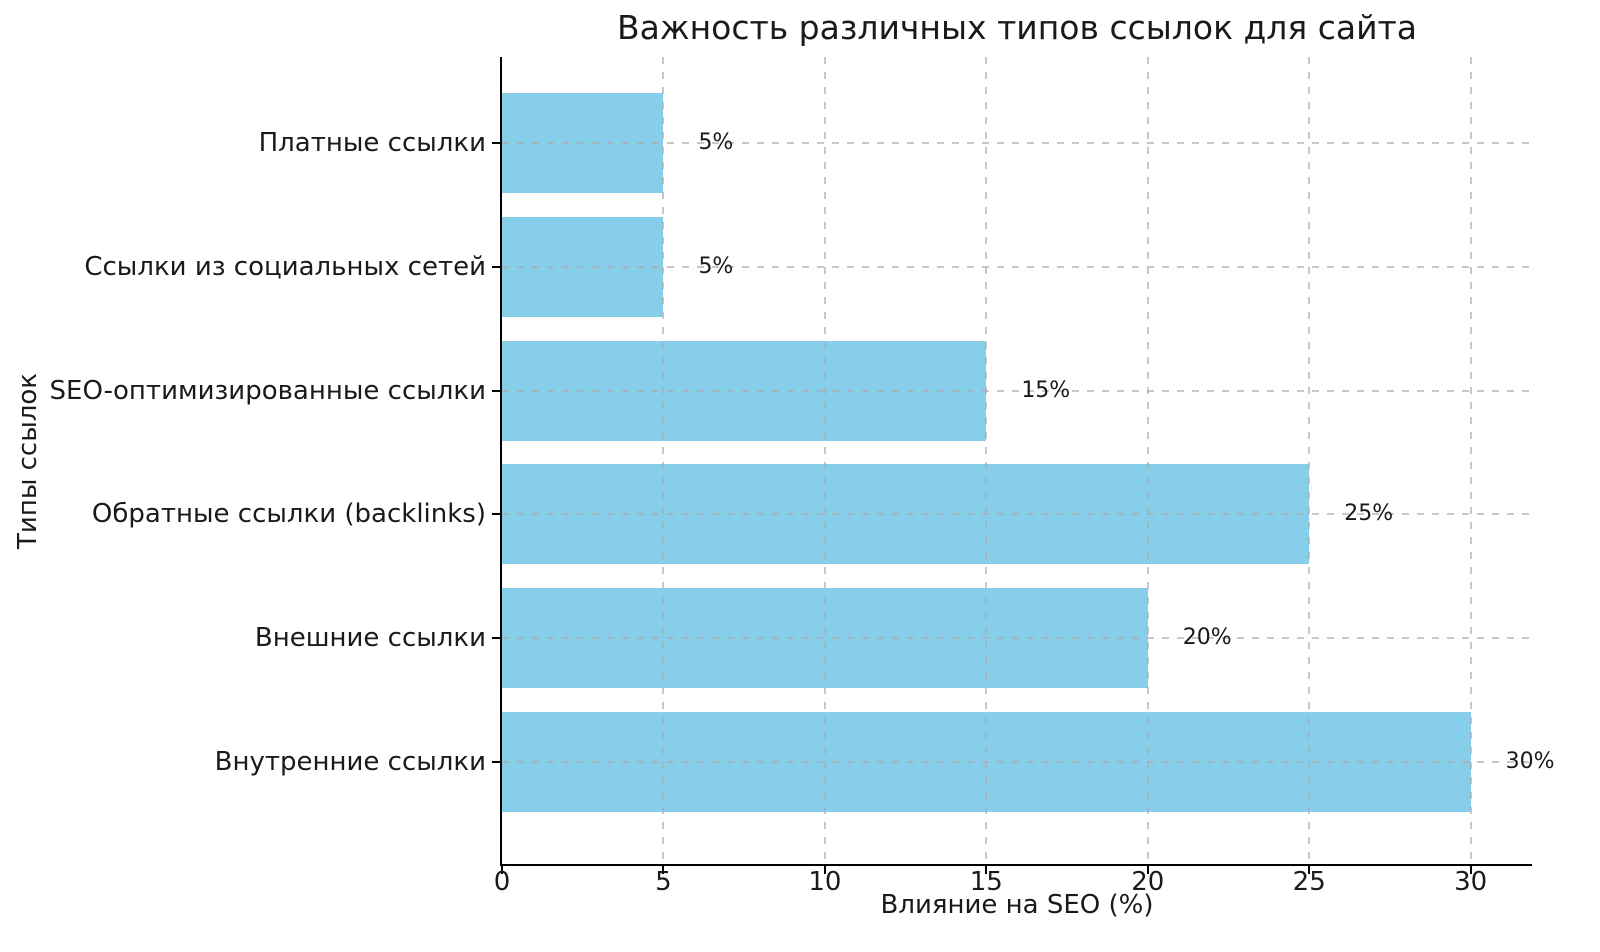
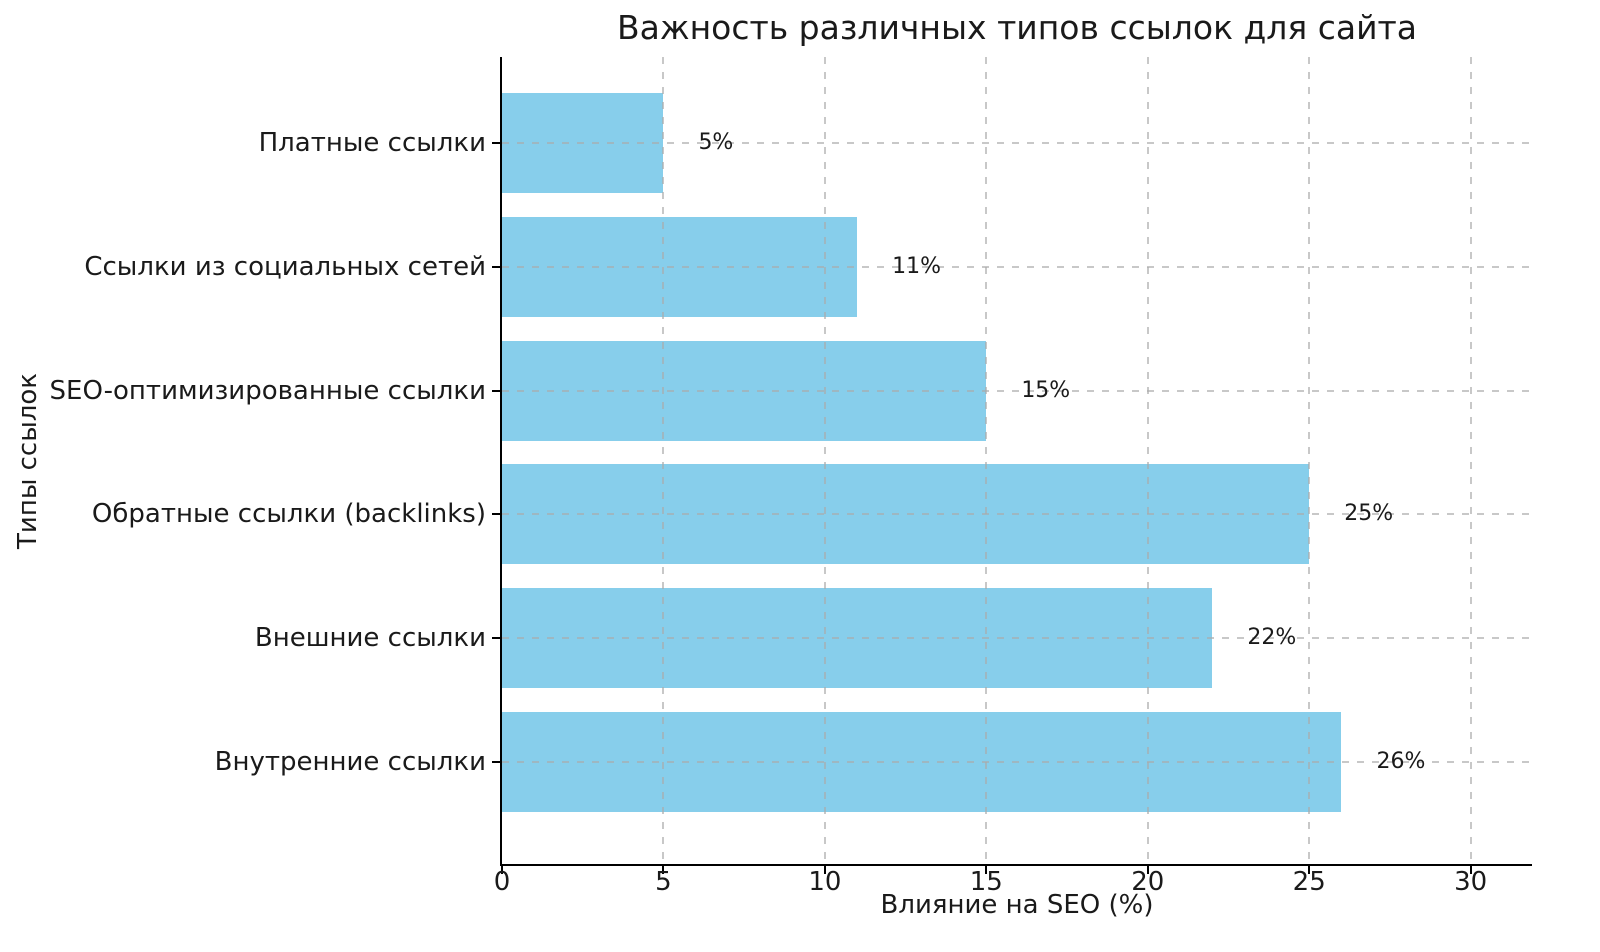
Ссылки из социальных сетей: 5% -> 11%
Внешние ссылки: 20% -> 22%
Внутренние ссылки: 30% -> 26%
